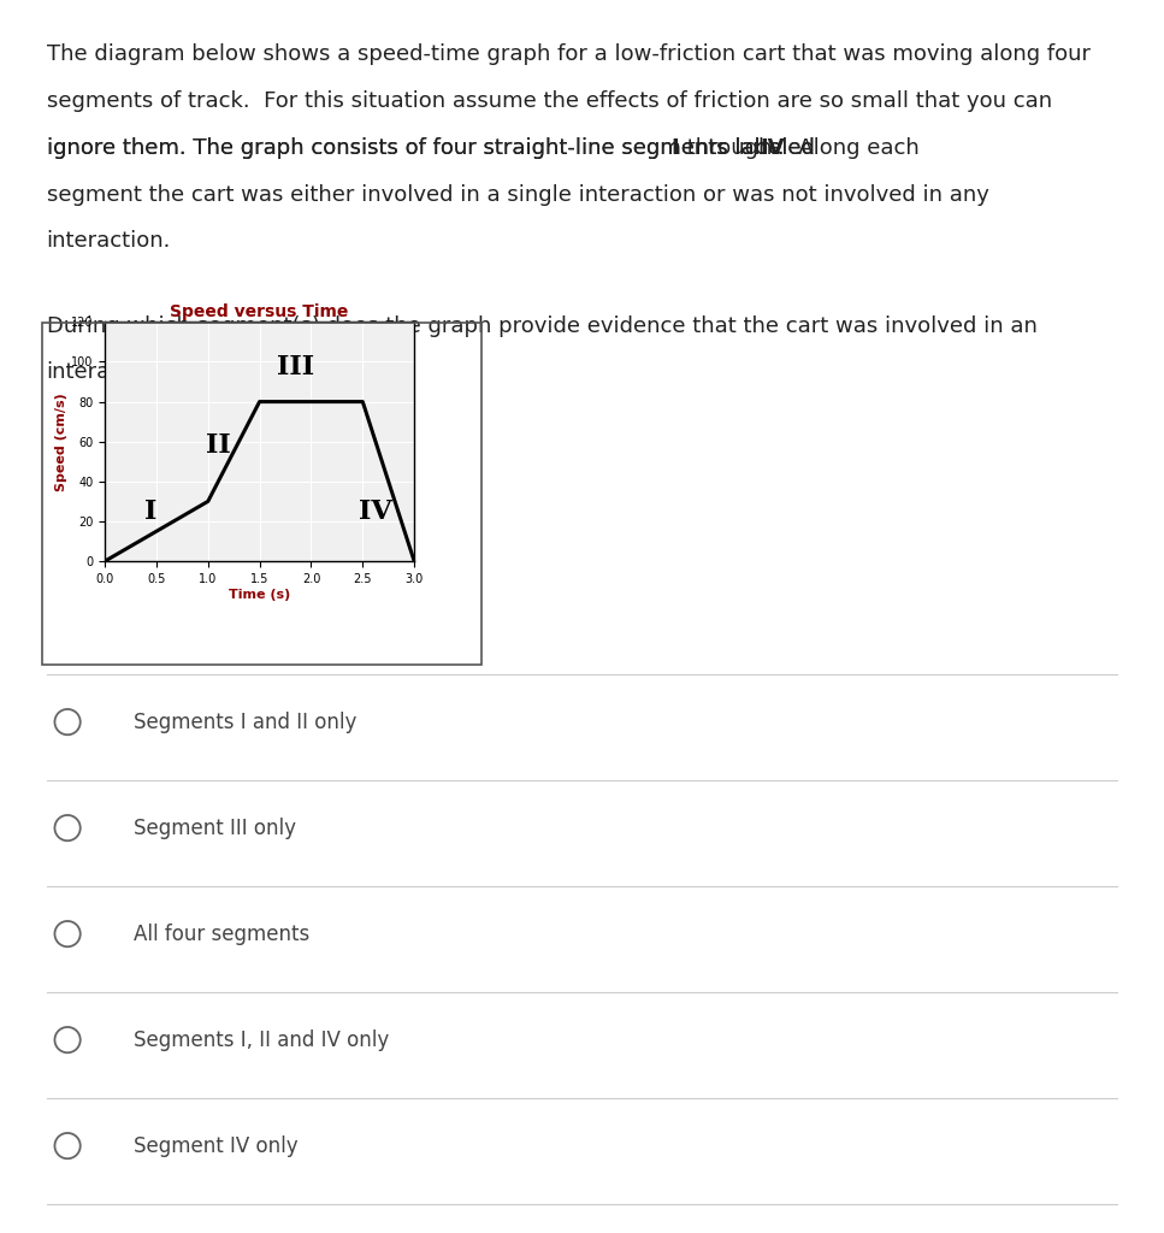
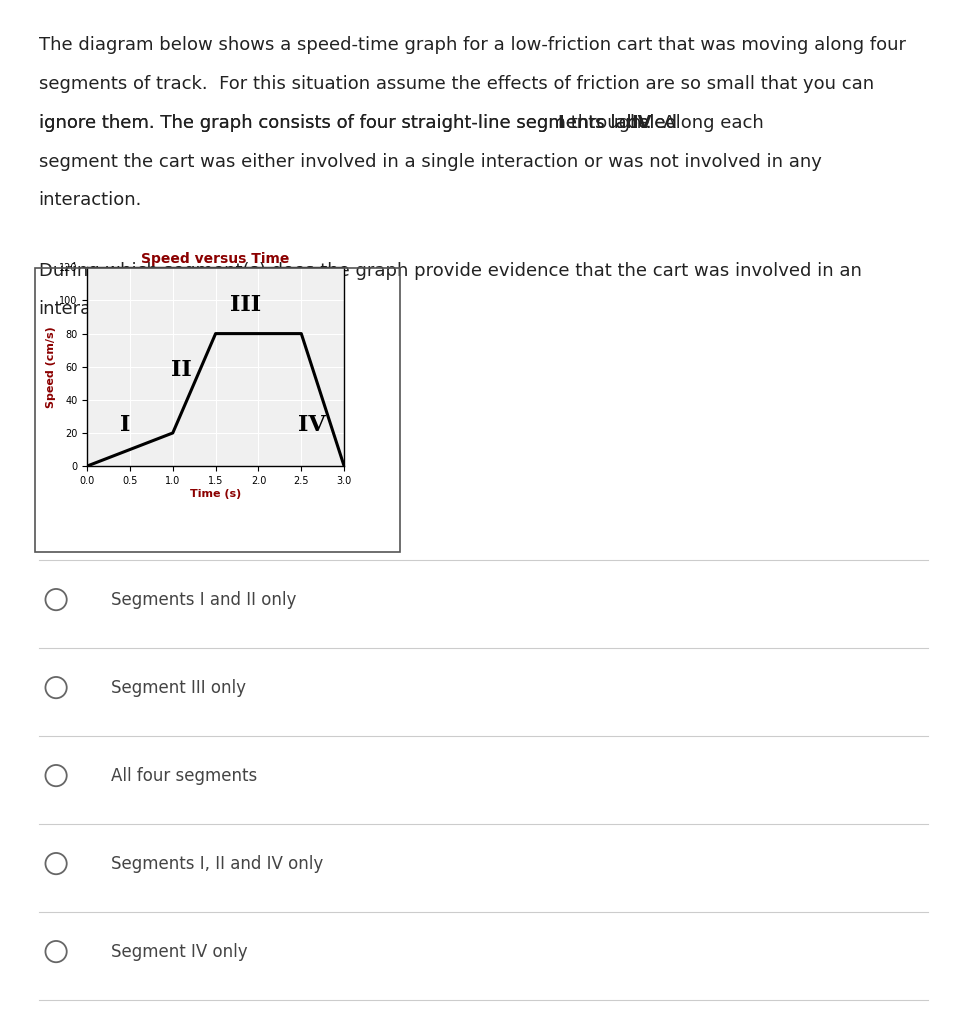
1.0: 30 -> 20
